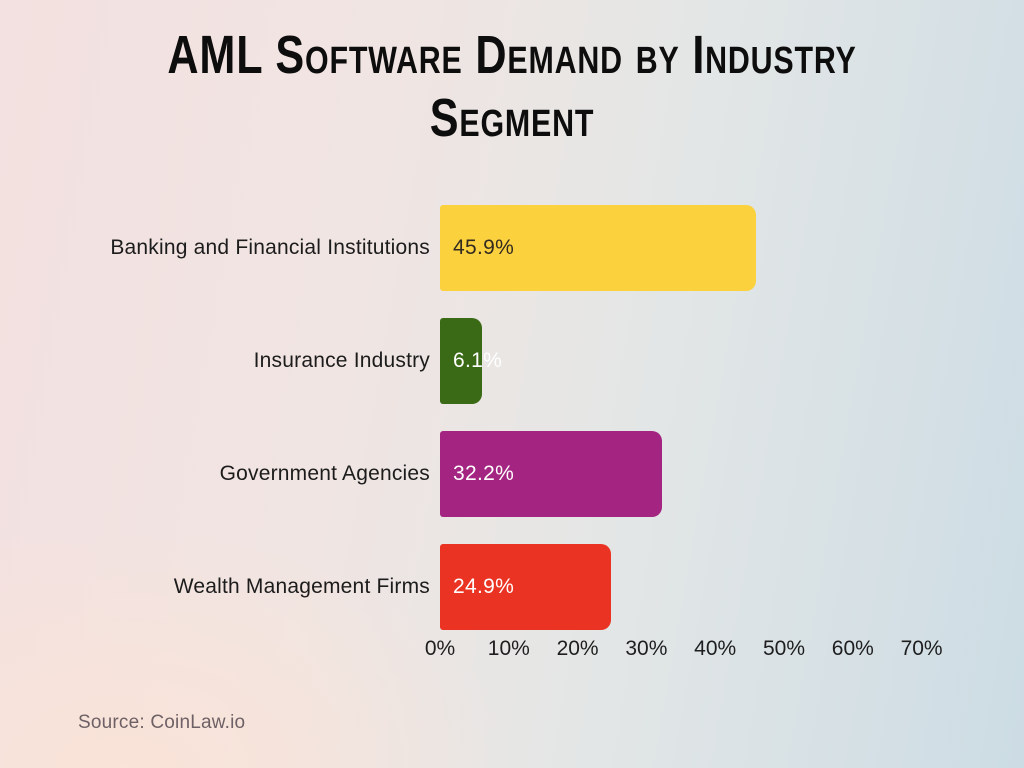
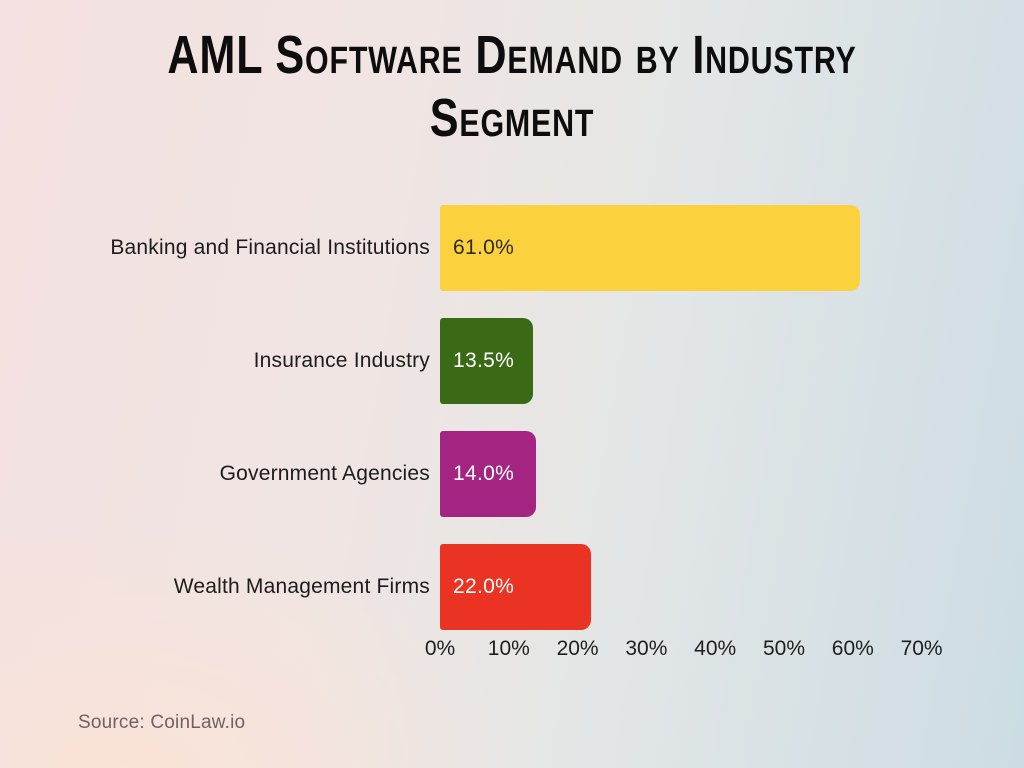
Banking and Financial Institutions: 45.9% -> 61.0%
Insurance Industry: 6.1% -> 13.5%
Government Agencies: 32.2% -> 14.0%
Wealth Management Firms: 24.9% -> 22.0%
